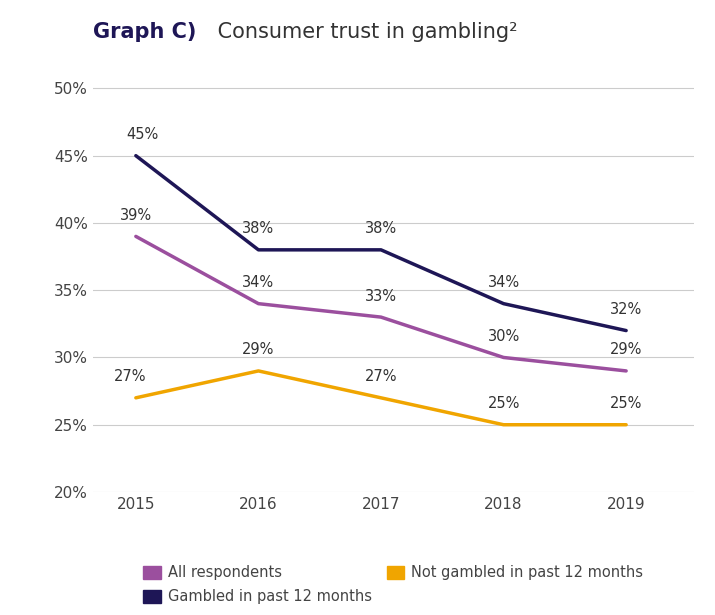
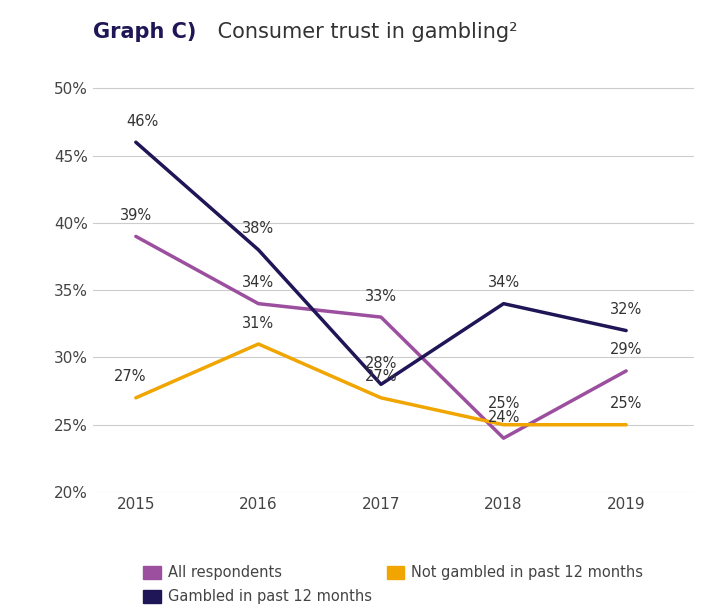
Gambled in past 12 months/2015: 45% -> 46%
Not gambled in past 12 months/2016: 29% -> 31%
Gambled in past 12 months/2017: 38% -> 28%
All respondents/2018: 30% -> 24%
